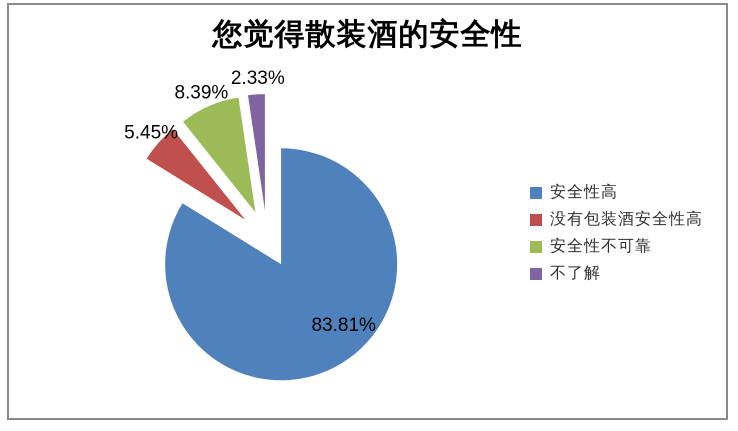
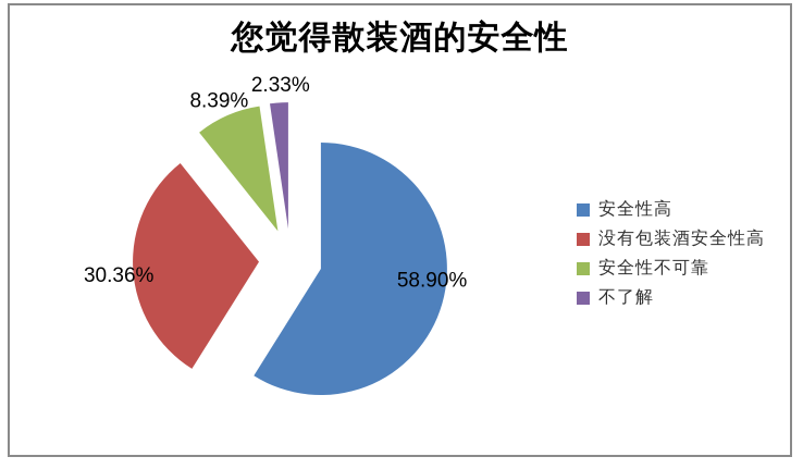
安全性高: 83.81% -> 58.90%
没有包装酒安全性高: 5.45% -> 30.36%
